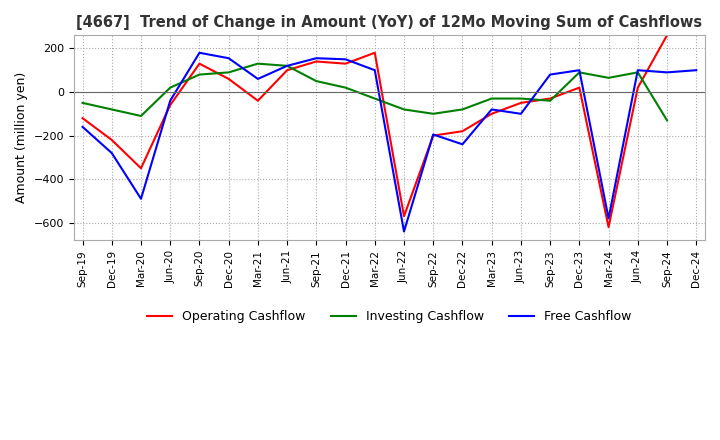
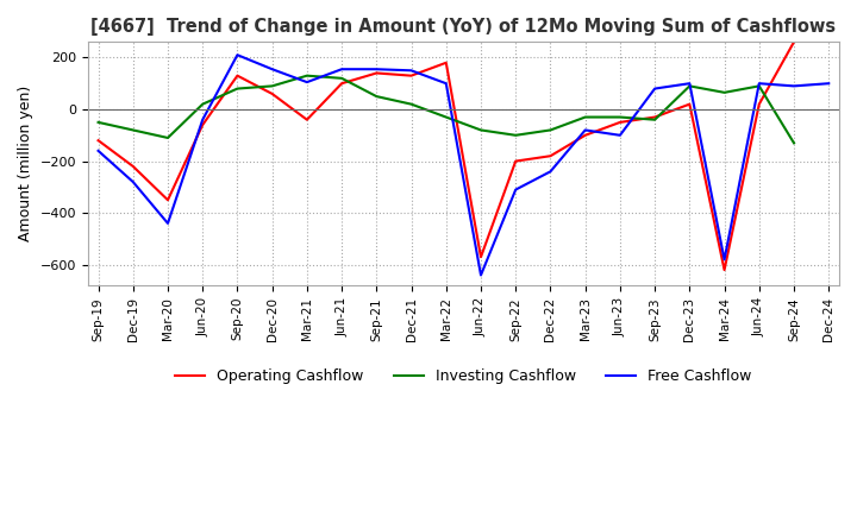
Free Cashflow/Mar-20: -490 -> -440
Free Cashflow/Sep-20: 180 -> 210
Free Cashflow/Mar-21: 60 -> 105
Free Cashflow/Jun-21: 120 -> 155
Free Cashflow/Sep-22: -195 -> -310
